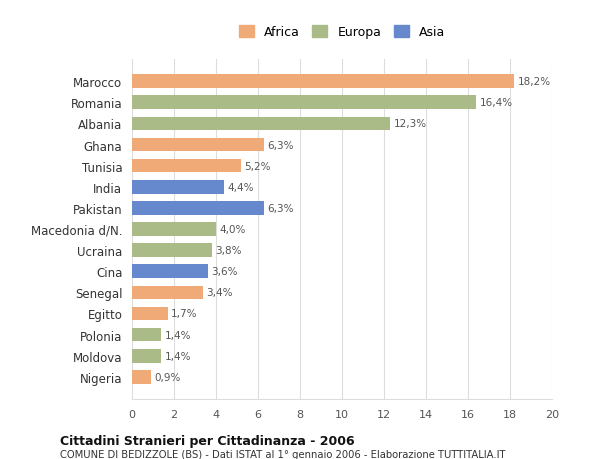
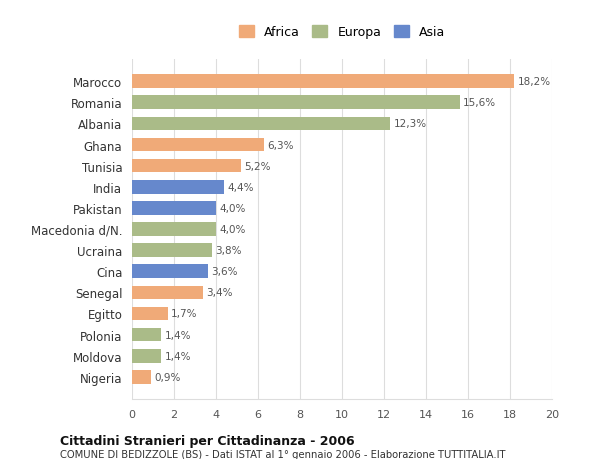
Romania: 16,4% -> 15,6%
Pakistan: 6,3% -> 4,0%
